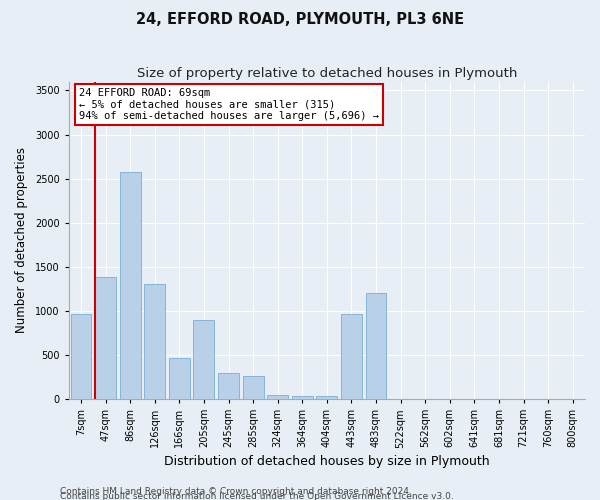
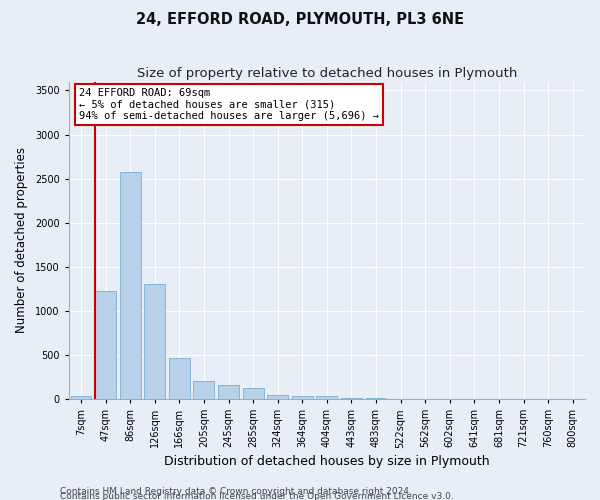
7sqm: 960 -> 30
47sqm: 1380 -> 1220
205sqm: 900 -> 200
245sqm: 300 -> 160
285sqm: 260 -> 130
443sqm: 960 -> 10
483sqm: 1200 -> 10
